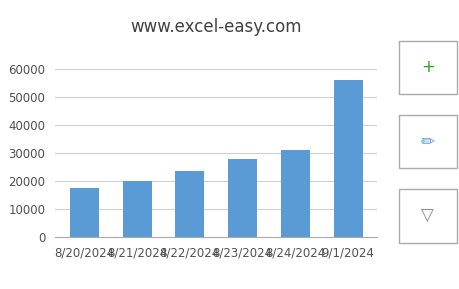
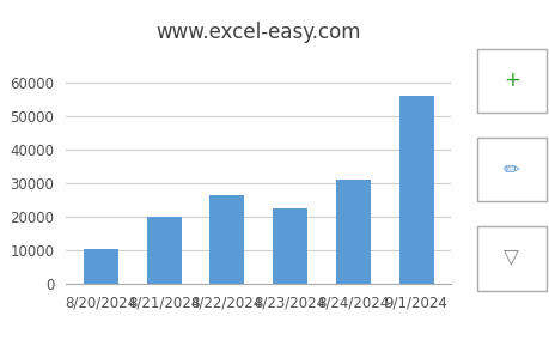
8/20/2024: 17500 -> 10500
8/22/2024: 23500 -> 26500
8/23/2024: 27800 -> 22500
